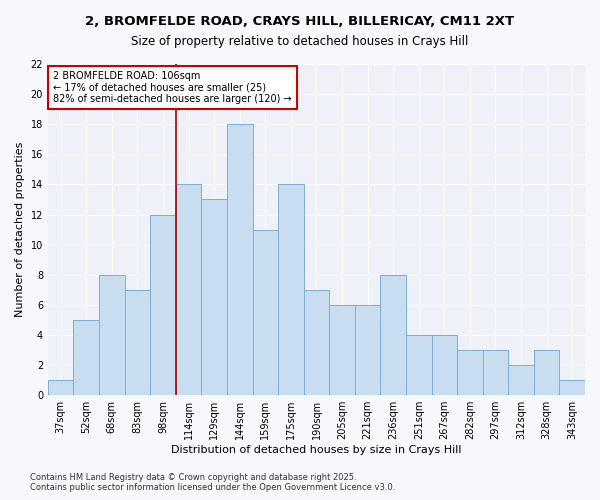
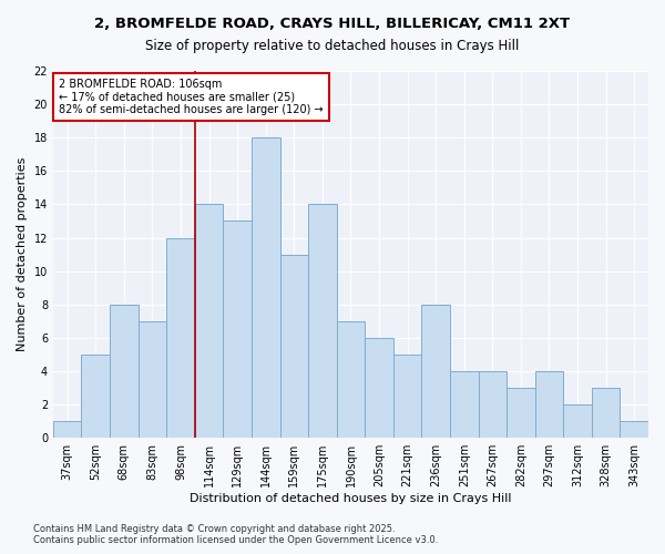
221sqm: 6 -> 5
297sqm: 3 -> 4
